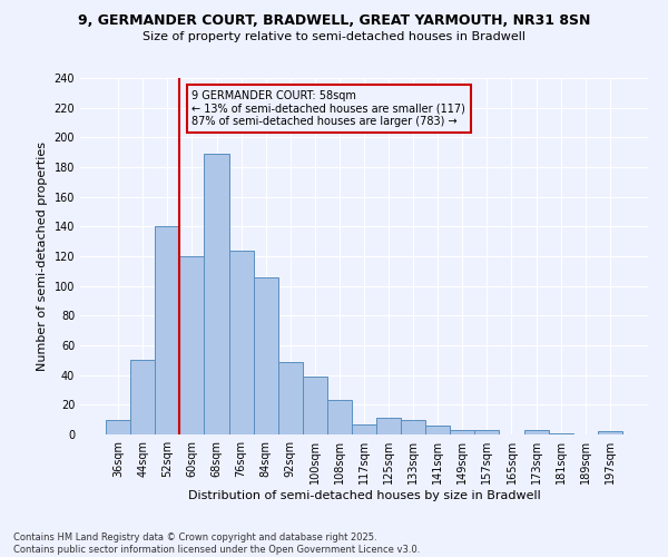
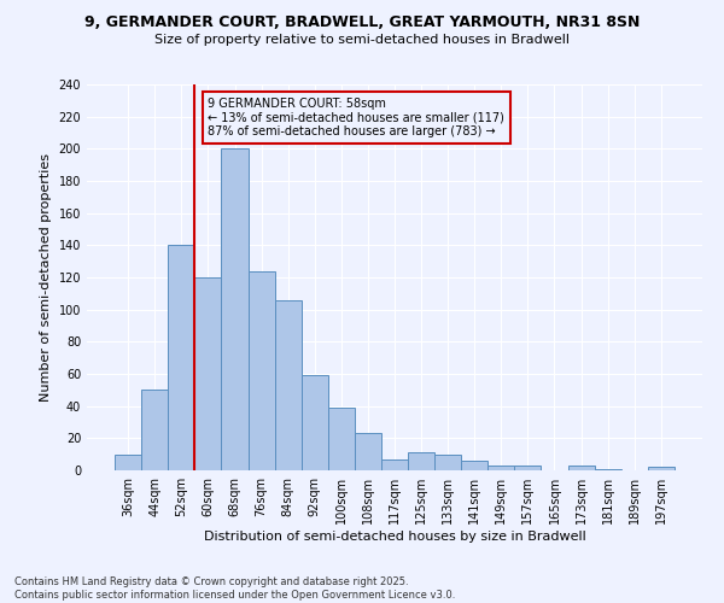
68sqm: 189 -> 200
92sqm: 49 -> 59
